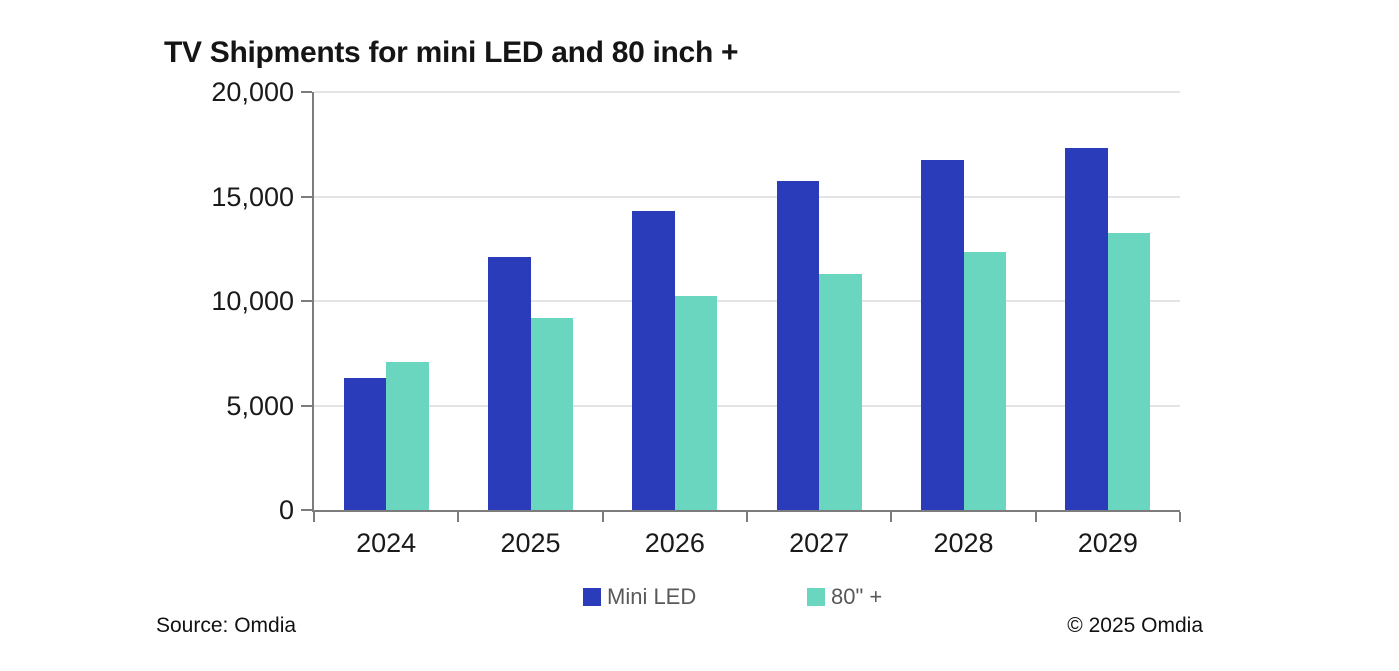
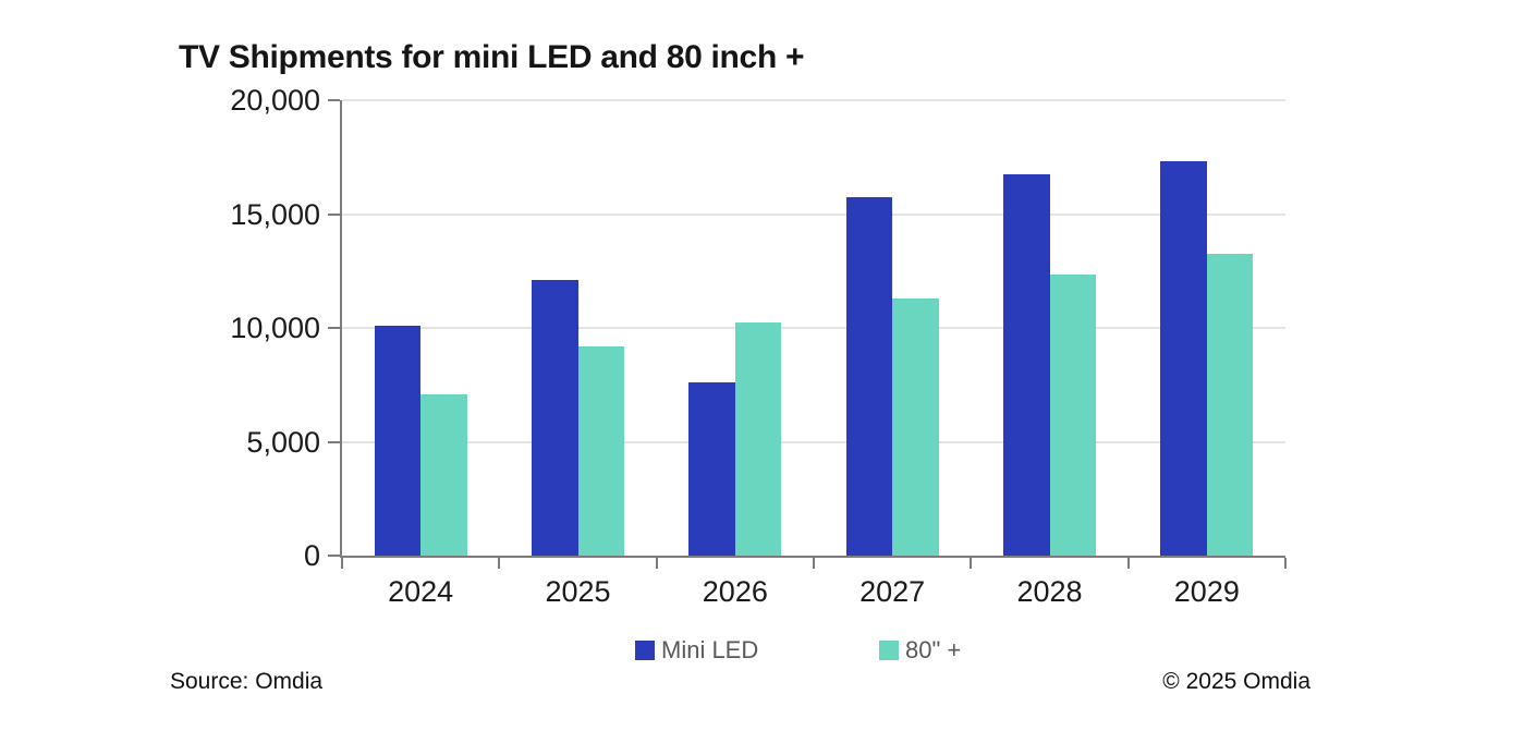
Mini LED/2024: 6300 -> 10100
Mini LED/2026: 14300 -> 7600
